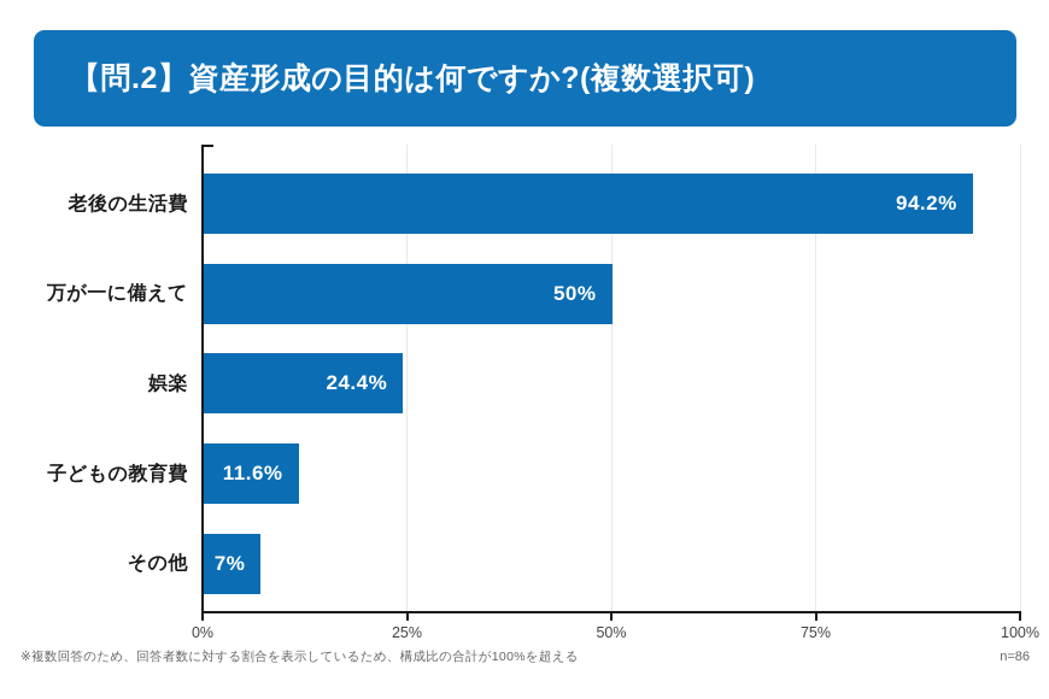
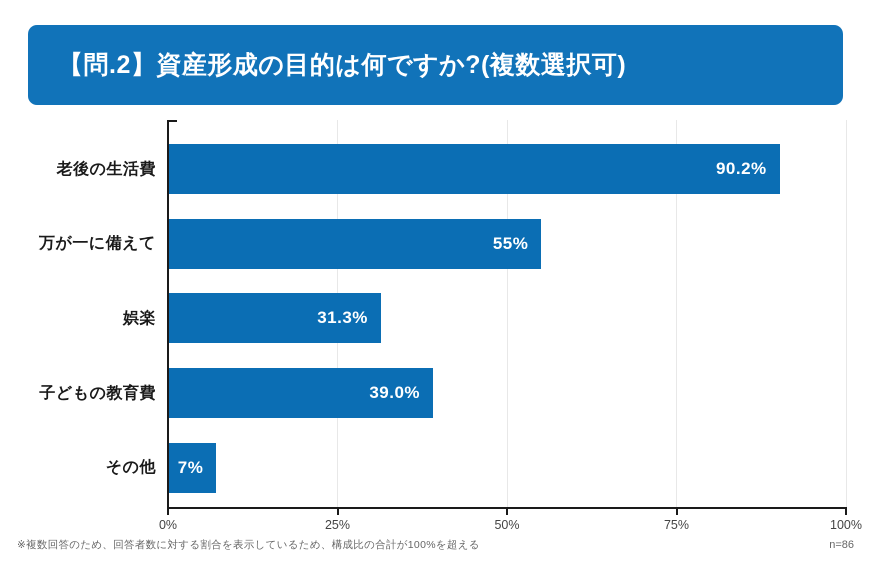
老後の生活費: 94.2% -> 90.2%
万が一に備えて: 50% -> 55%
娯楽: 24.4% -> 31.3%
子どもの教育費: 11.6% -> 39.0%
